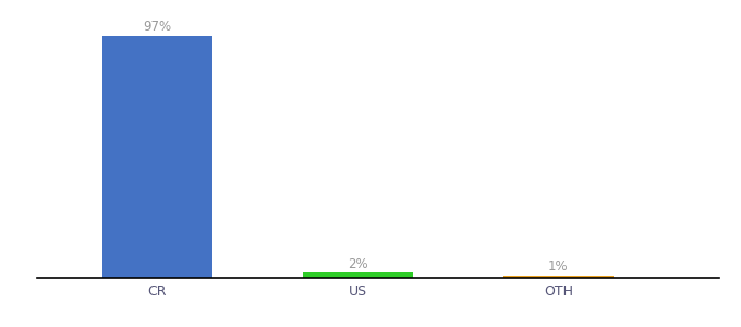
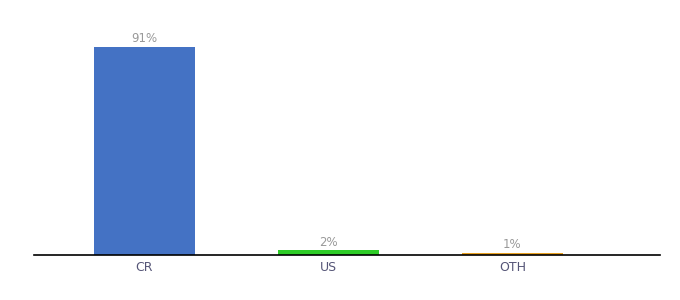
CR: 97% -> 91%
